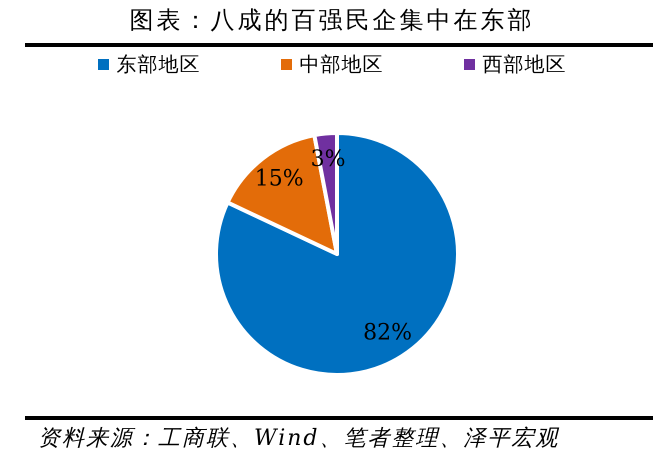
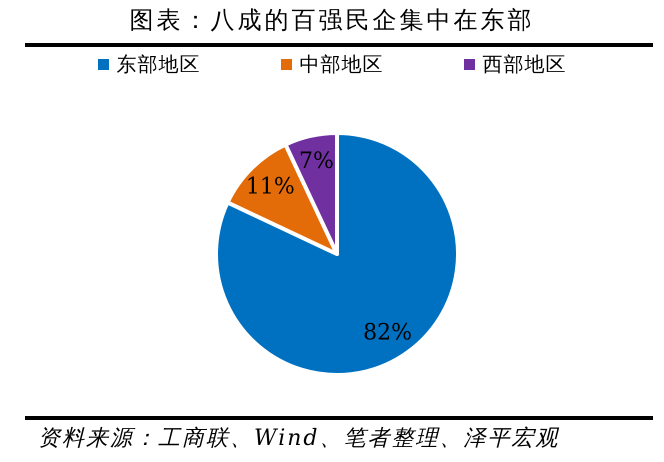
中部地区: 15% -> 11%
西部地区: 3% -> 7%
